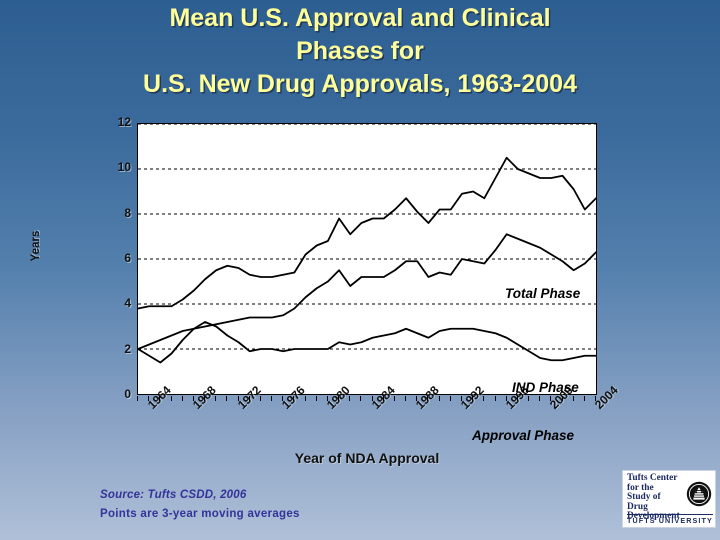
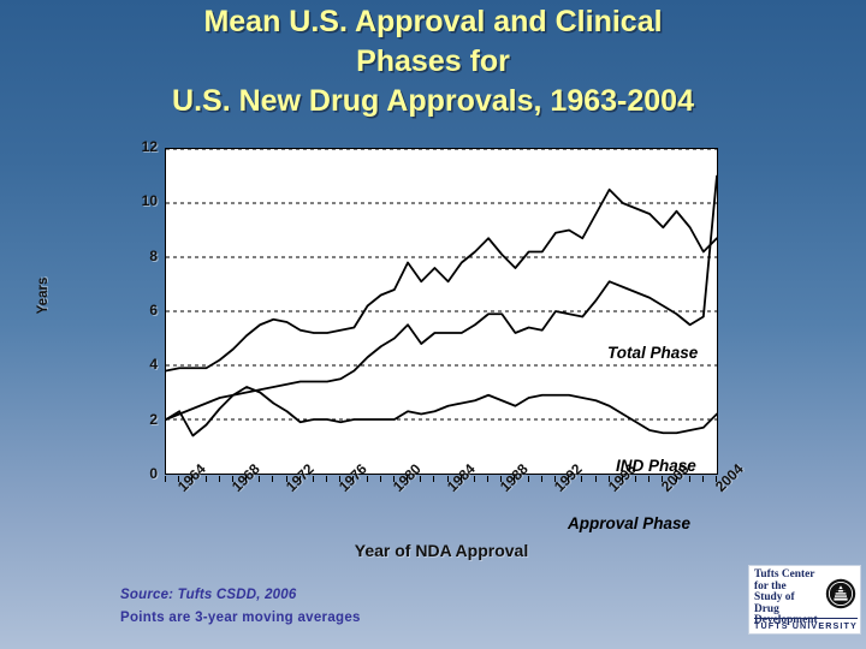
Approval Phase/1964: 1.7 -> 2.3
Total Phase/1984: 7.8 -> 7.1
Total Phase/2000: 9.6 -> 9.1
IND Phase/2004: 6.3 -> 11.0
Approval Phase/2004: 1.7 -> 2.2
